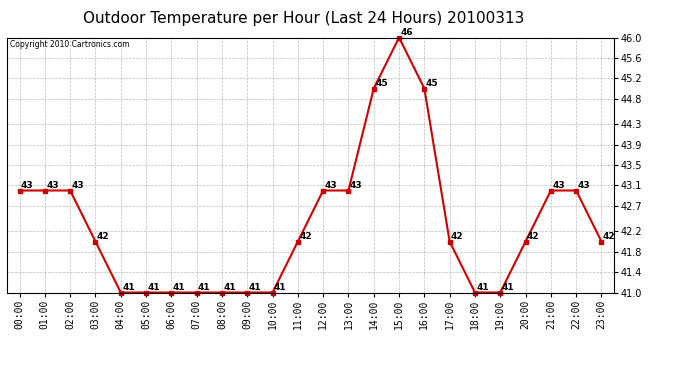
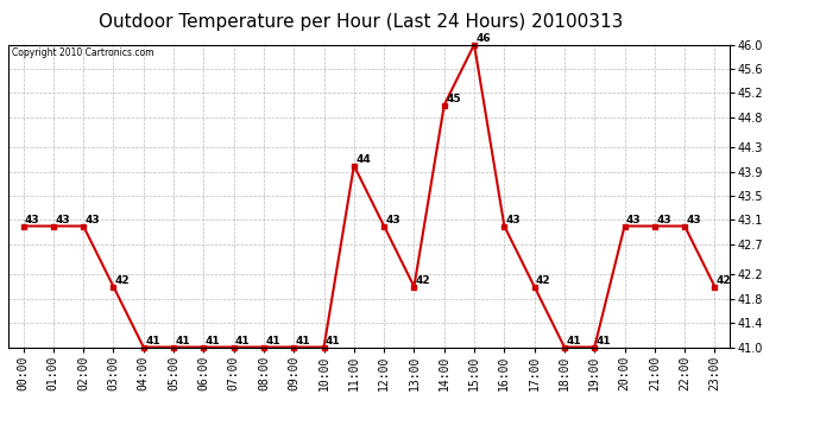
11:00: 42 -> 44
13:00: 43 -> 42
16:00: 45 -> 43
20:00: 42 -> 43
